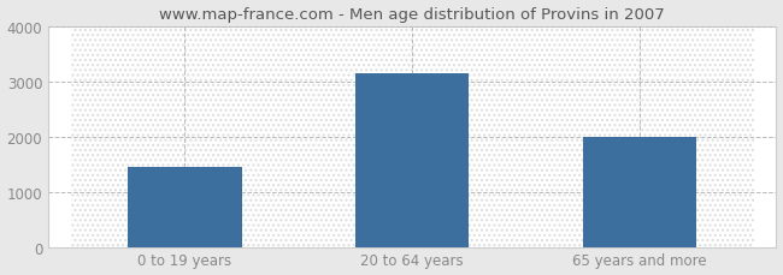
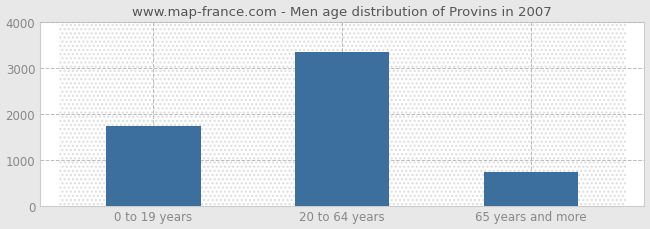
0 to 19 years: 1450 -> 1720
20 to 64 years: 3150 -> 3340
65 years and more: 2000 -> 730
